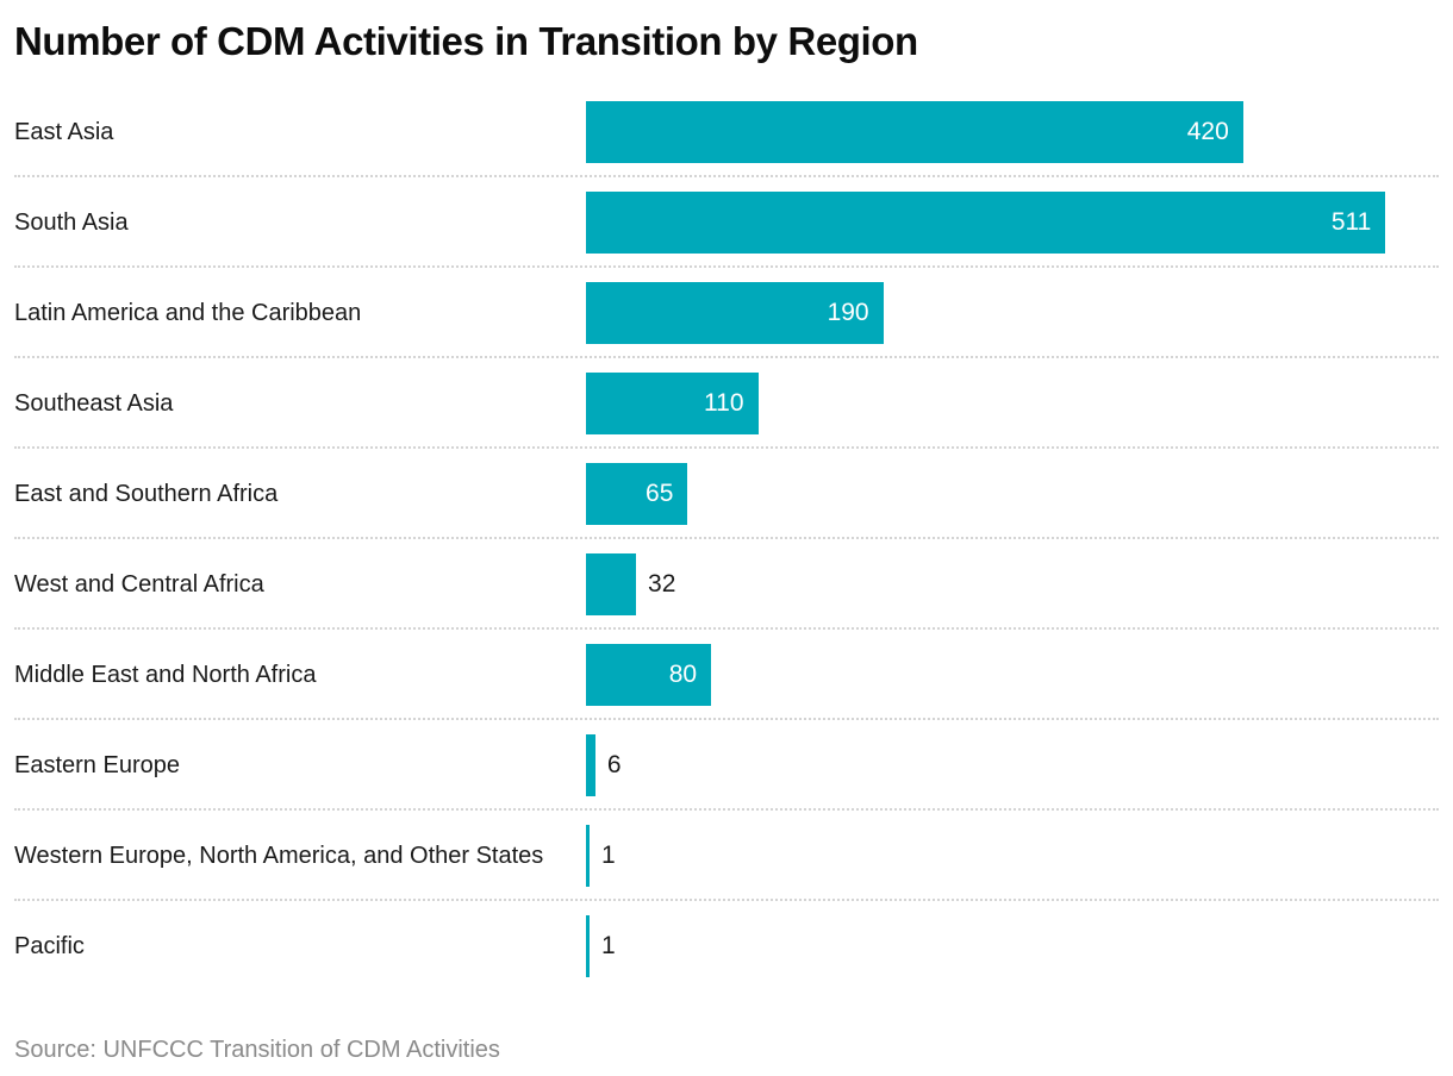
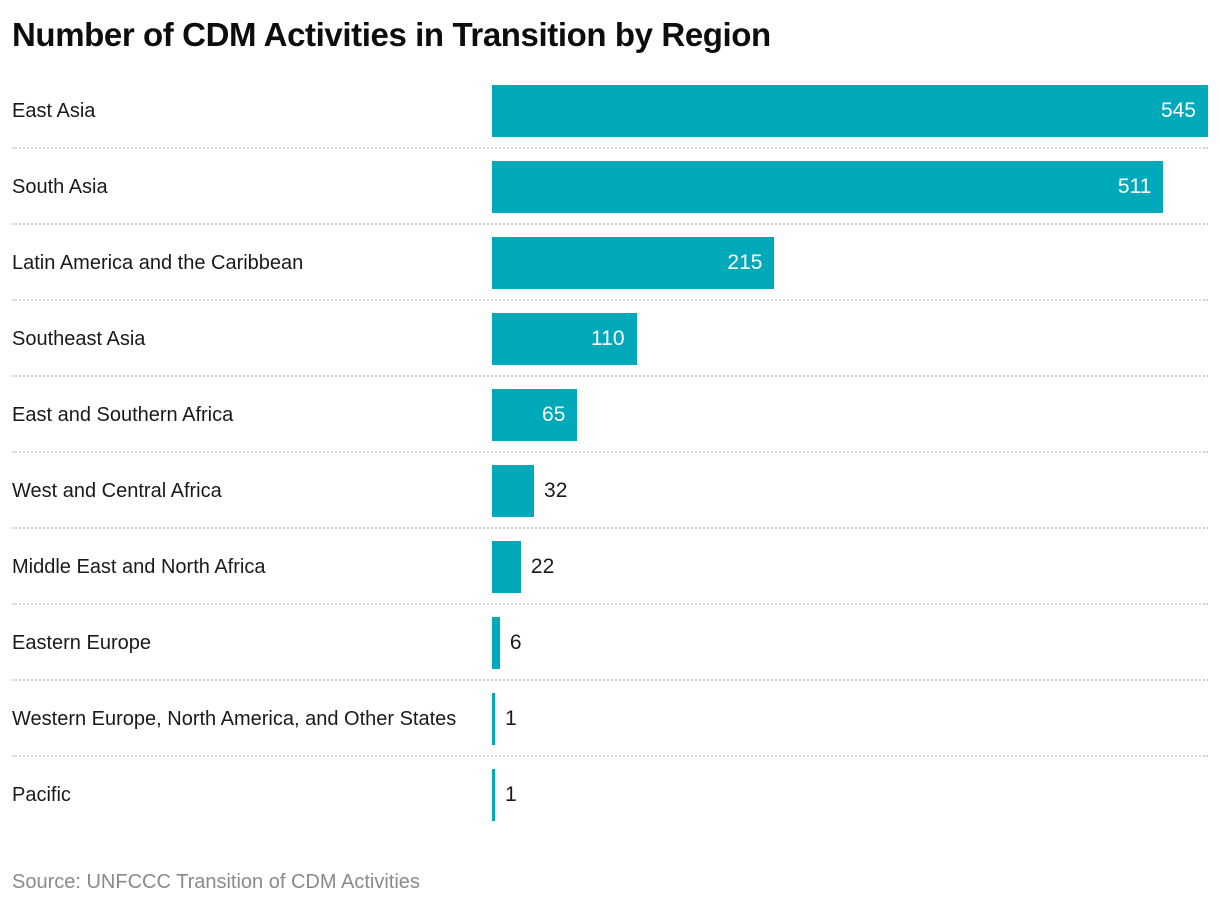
East Asia: 420 -> 545
Latin America and the Caribbean: 190 -> 215
Middle East and North Africa: 80 -> 22
